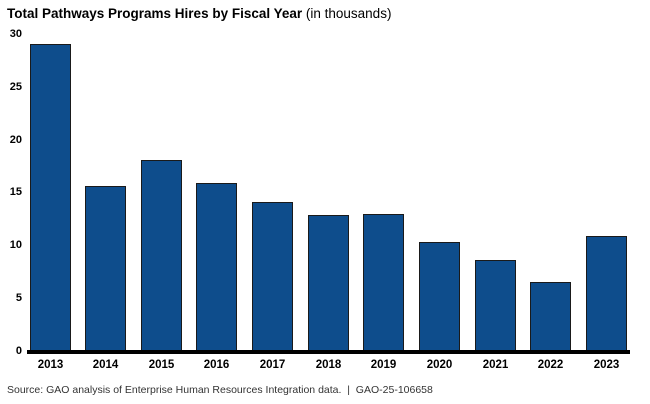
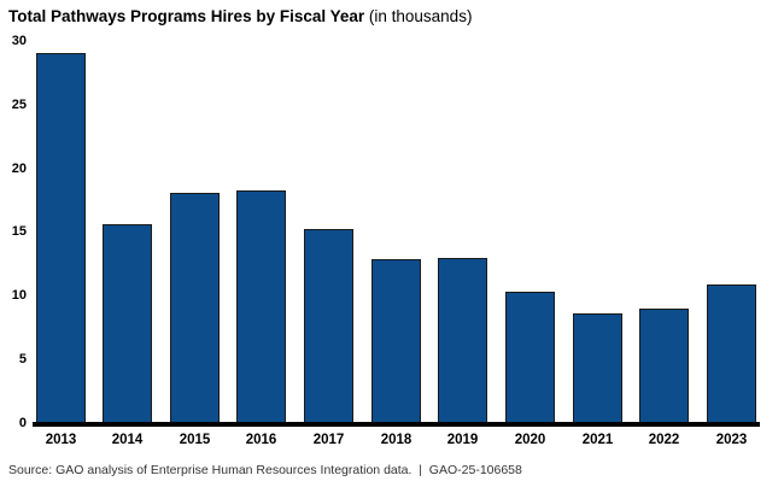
2016: 15.9 -> 18.3
2017: 14.1 -> 15.3
2022: 6.5 -> 9.0
